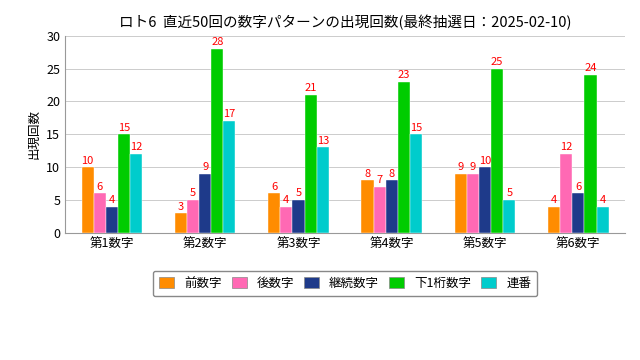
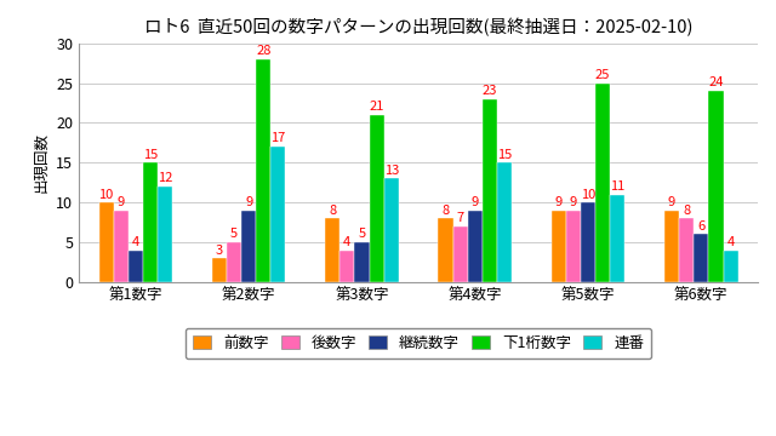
後数字/第1数字: 6 -> 9
前数字/第3数字: 6 -> 8
継続数字/第4数字: 8 -> 9
連番/第5数字: 5 -> 11
前数字/第6数字: 4 -> 9
後数字/第6数字: 12 -> 8
